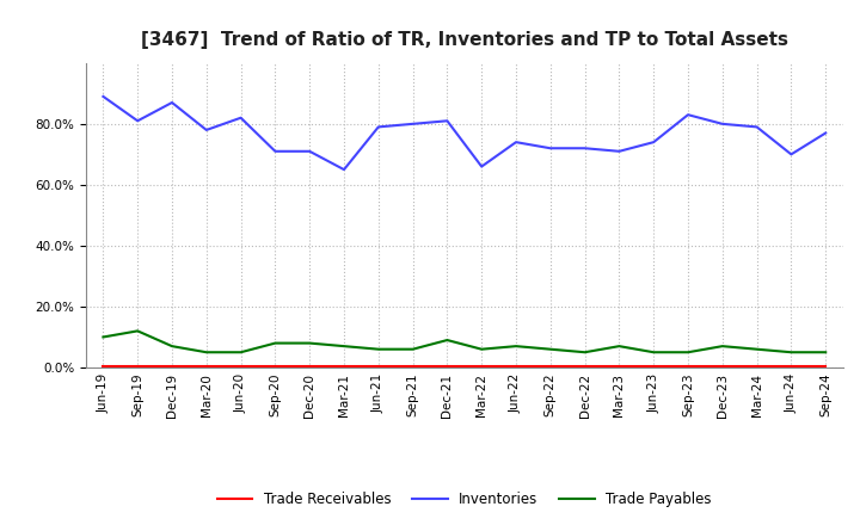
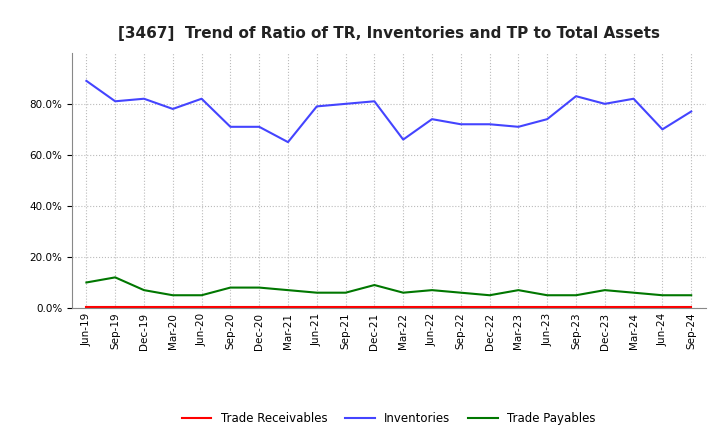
Inventories/Dec-19: 87% -> 82%
Inventories/Mar-24: 79% -> 82%
